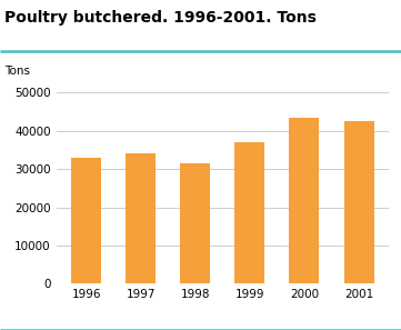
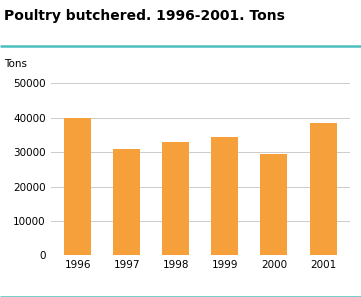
1996: 33000 -> 40000
1997: 34000 -> 31000
1998: 31500 -> 33000
1999: 37000 -> 34500
2000: 43500 -> 29500
2001: 42500 -> 38500
